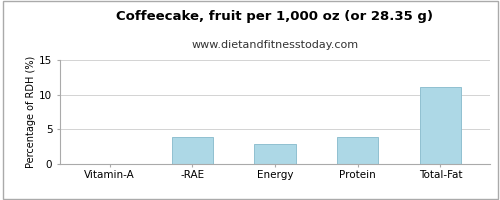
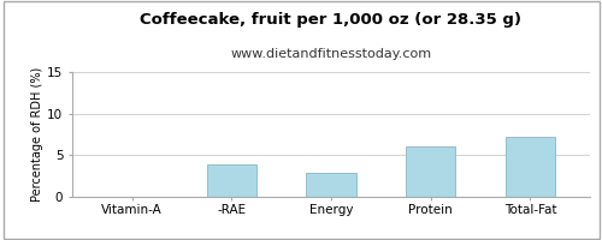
Protein: 3.9 -> 6.0
Total-Fat: 11.1 -> 7.2
